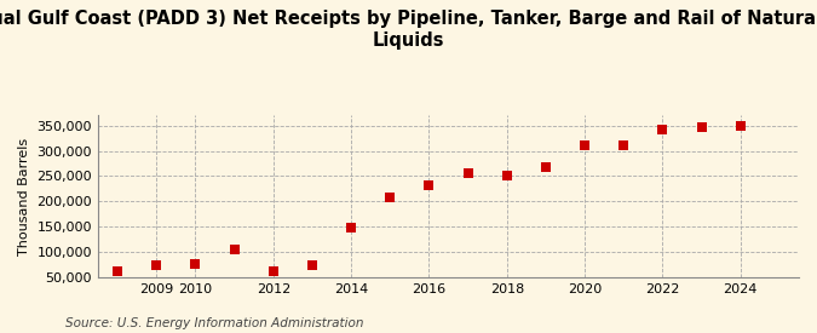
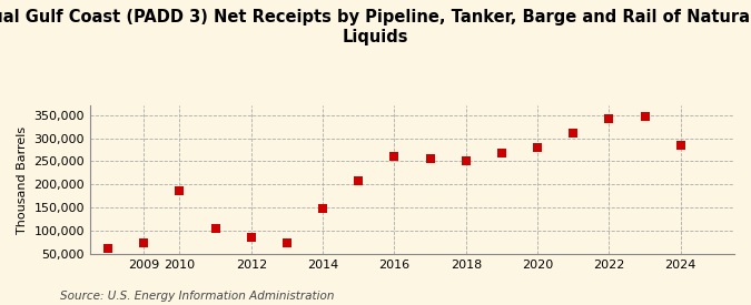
2010: 76,000 -> 185,000
2012: 62,000 -> 85,000
2016: 232,000 -> 260,000
2020: 312,000 -> 280,000
2024: 349,000 -> 285,000
